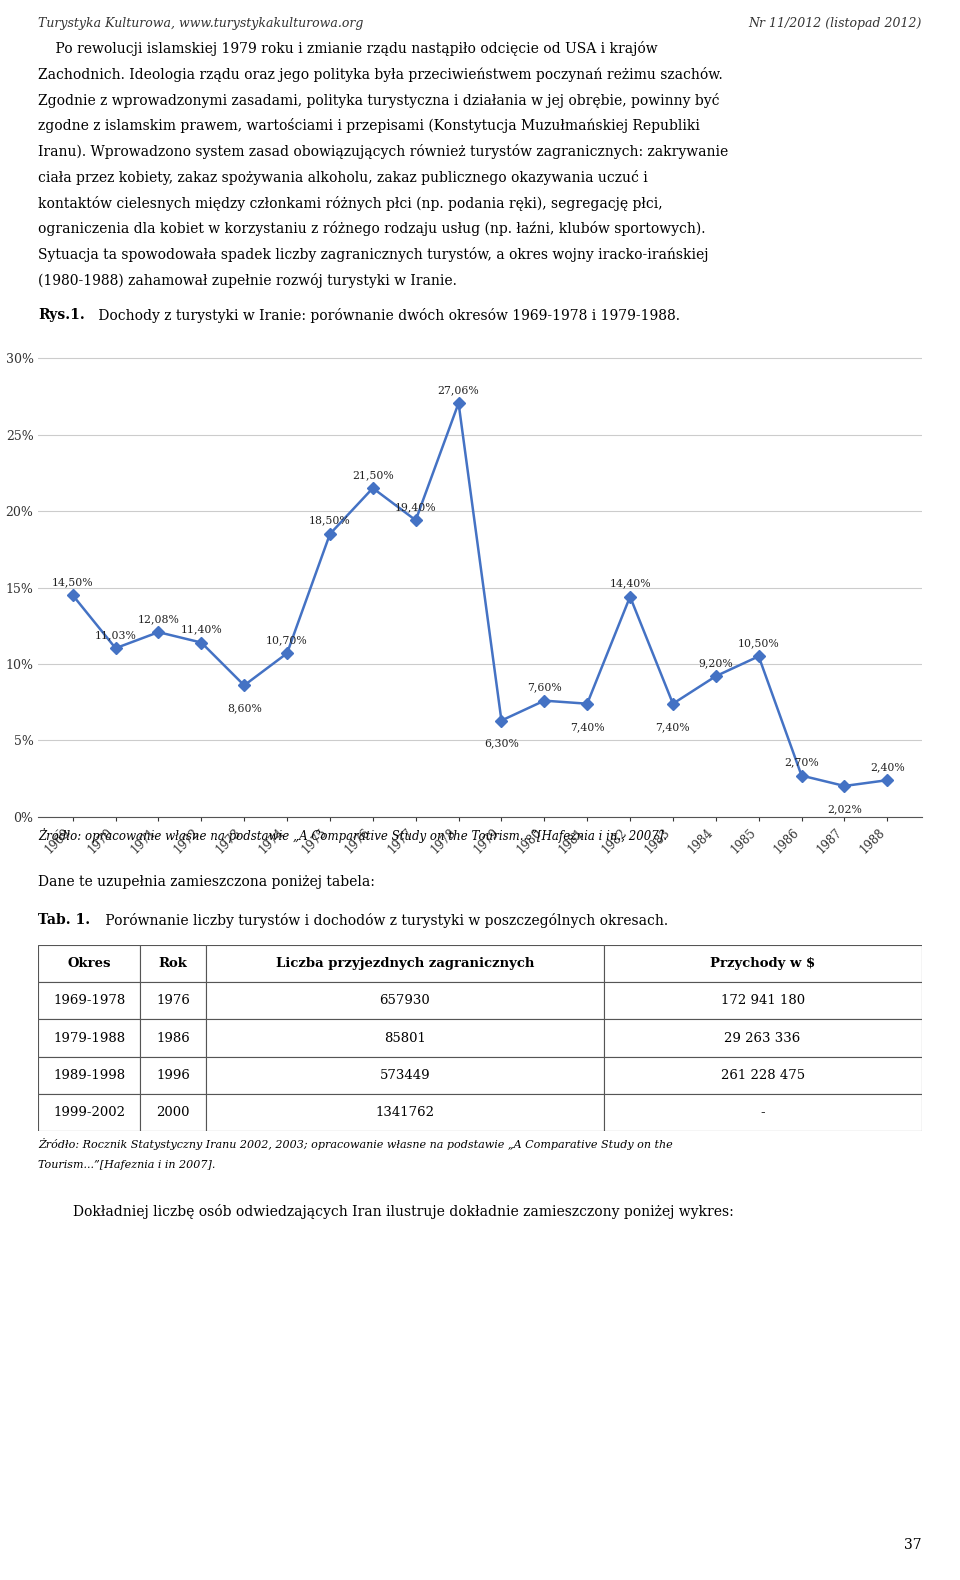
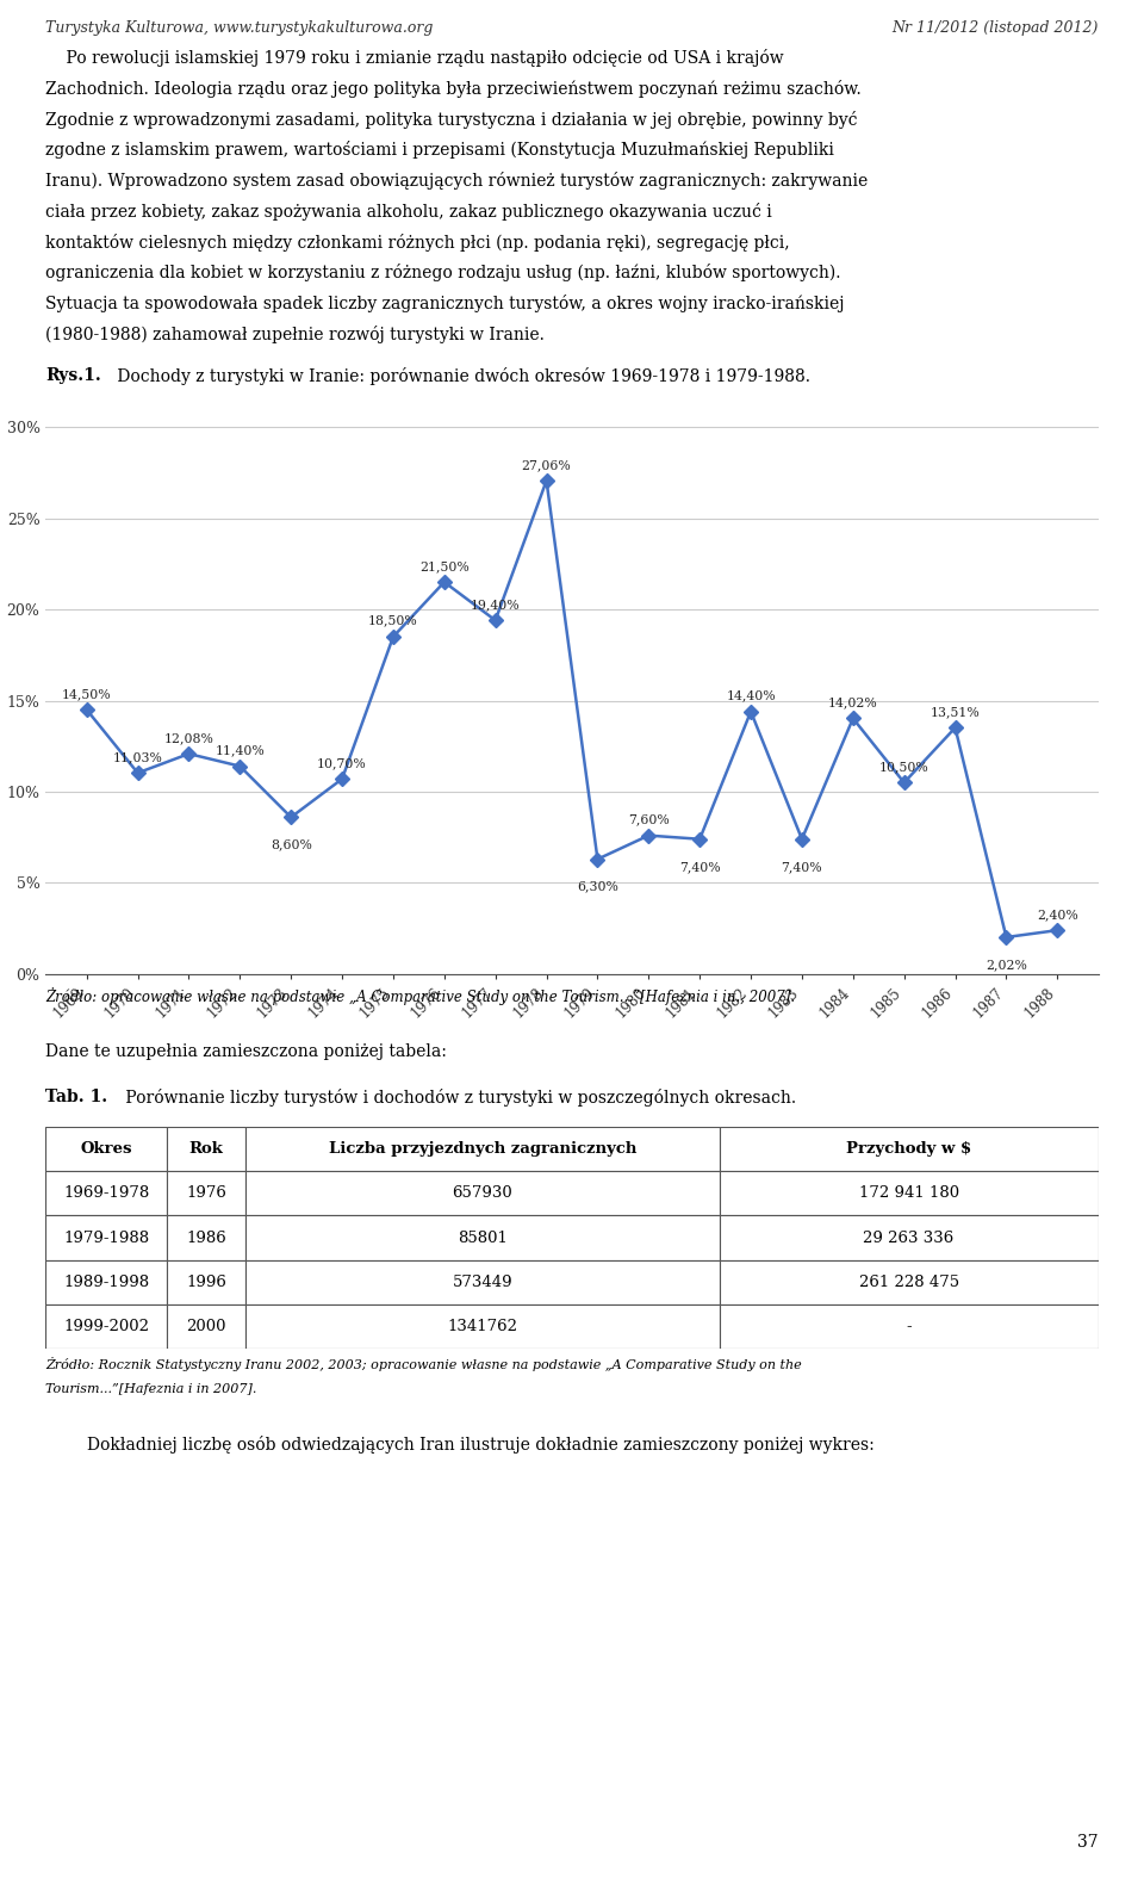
1984: 9,20% -> 14,02%
1986: 2,70% -> 13,51%
